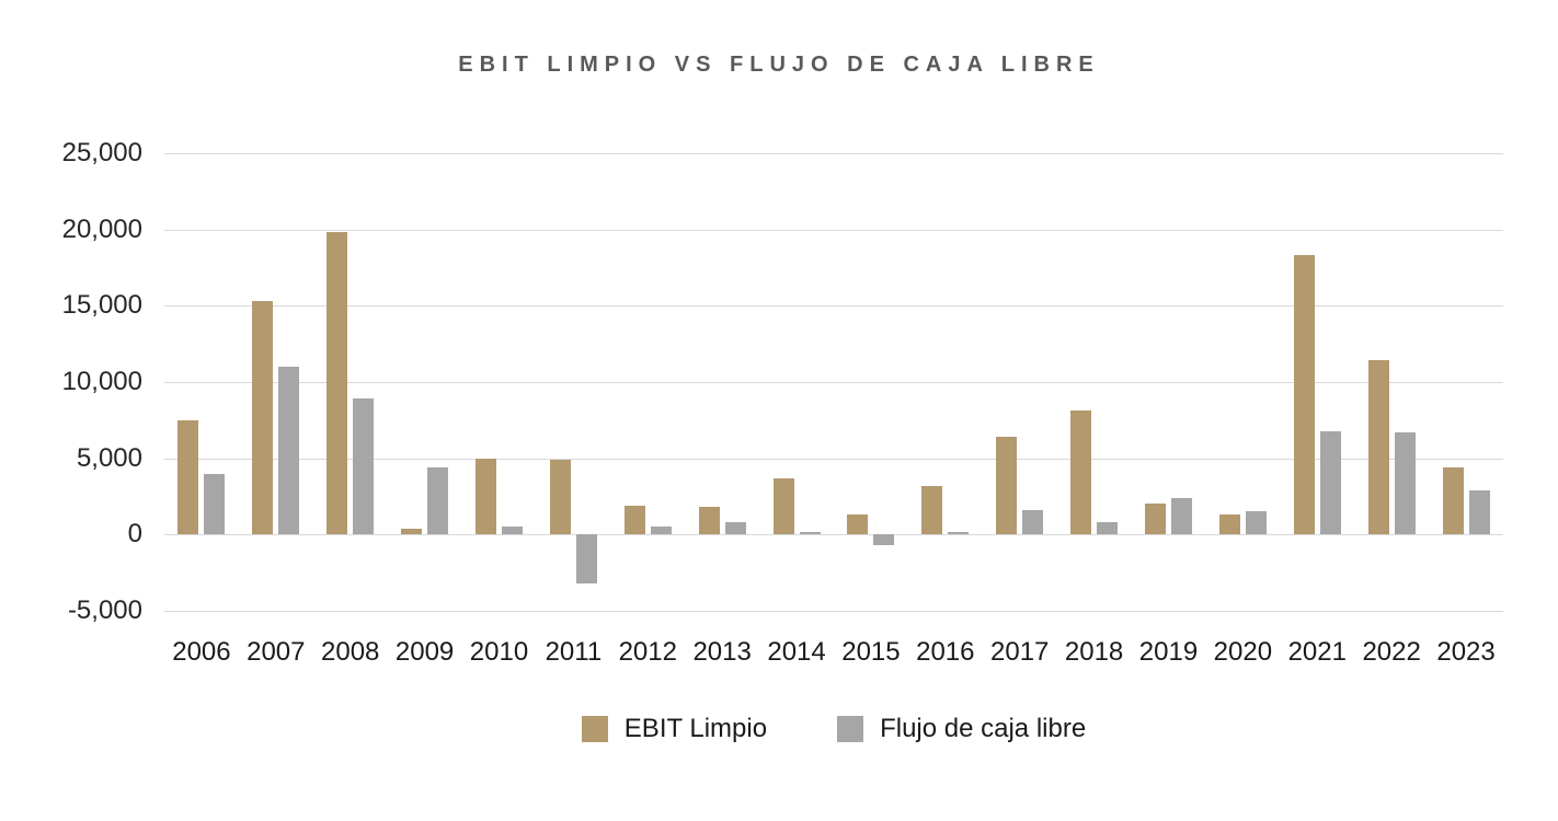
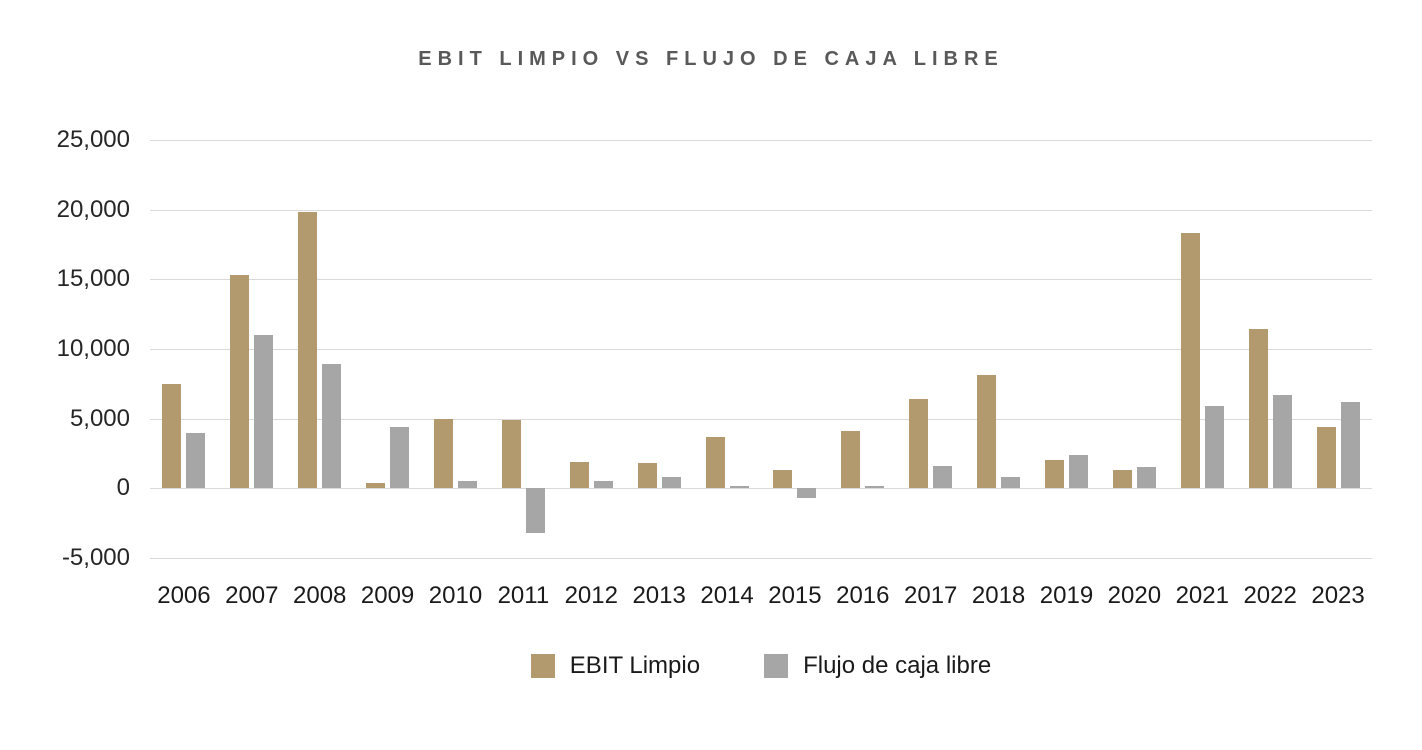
EBIT Limpio/2016: 3200 -> 4100
Flujo de caja libre/2021: 6800 -> 5900
Flujo de caja libre/2023: 2900 -> 6200
